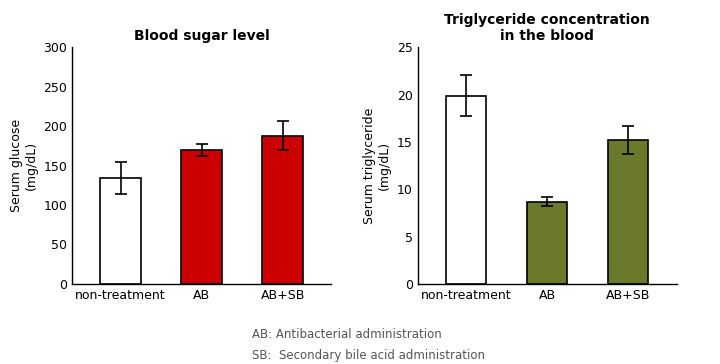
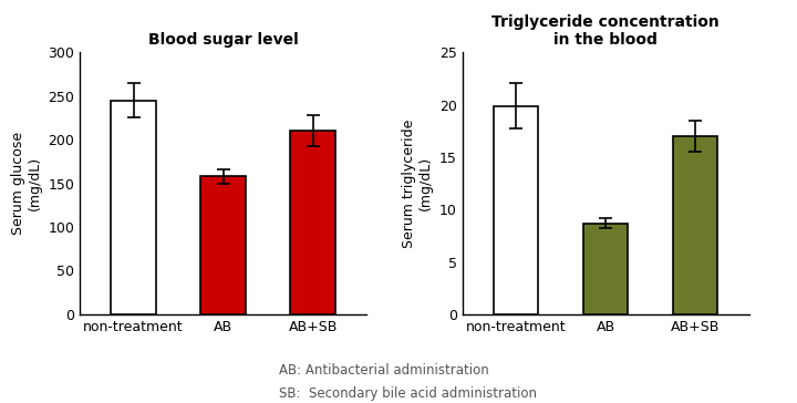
Blood sugar level/non-treatment: 134 -> 245
Blood sugar level/AB: 170 -> 158
Blood sugar level/AB+SB: 188 -> 210
Triglyceride concentration in the blood/AB+SB: 15.2 -> 17.0
